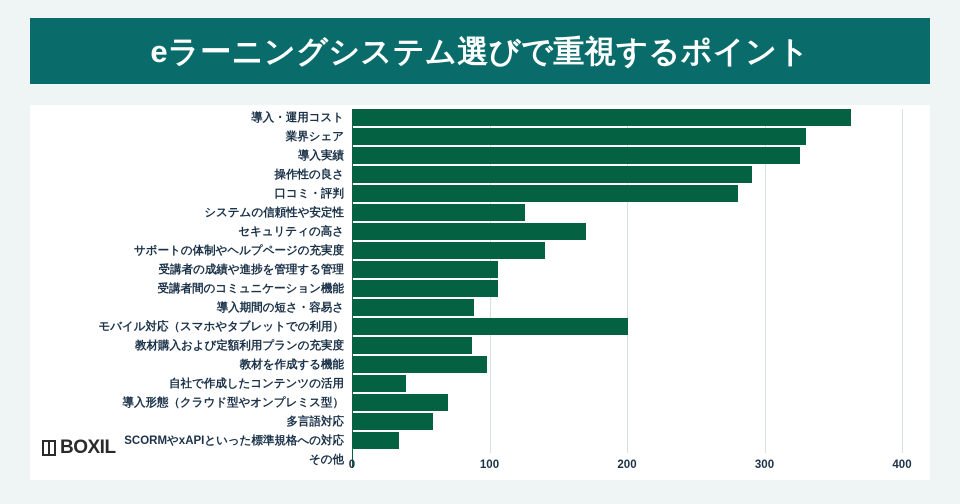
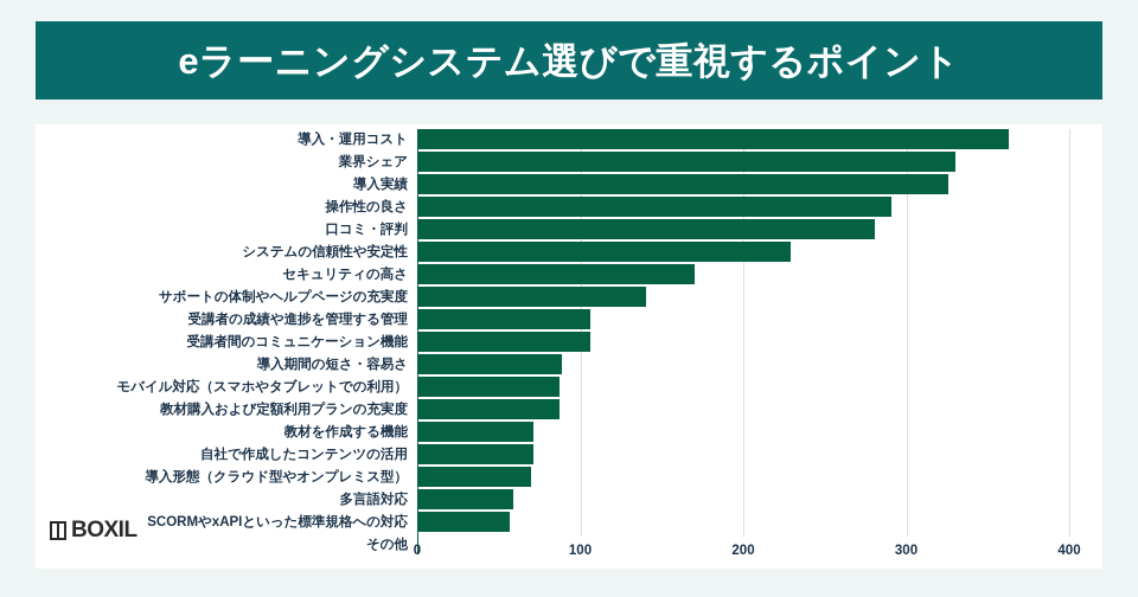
システムの信頼性や安定性: 126 -> 229
モバイル対応（スマホやタブレットでの利用）: 201 -> 87
教材を作成する機能: 98 -> 71
自社で作成したコンテンツの活用: 39 -> 71
SCORMやxAPIといった標準規格への対応: 34 -> 57
